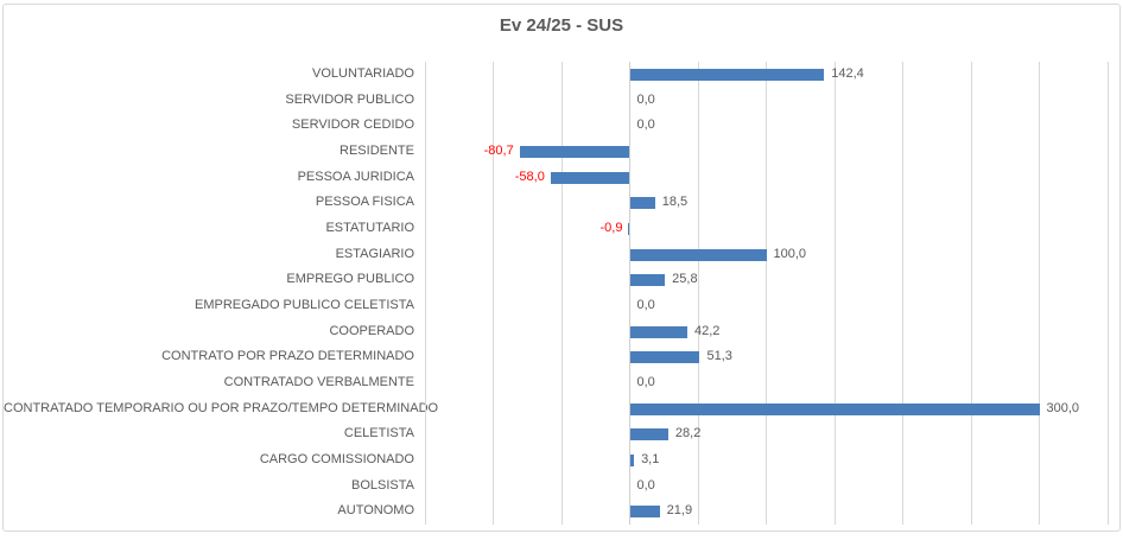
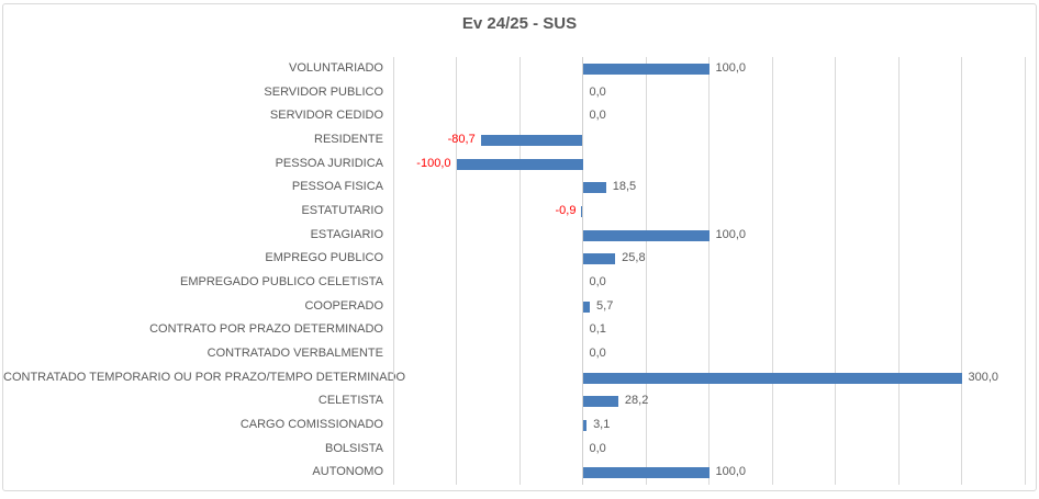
VOLUNTARIADO: 142,4 -> 100,0
PESSOA JURIDICA: -58,0 -> -100,0
COOPERADO: 42,2 -> 5,7
CONTRATO POR PRAZO DETERMINADO: 51,3 -> 0,1
AUTONOMO: 21,9 -> 100,0
